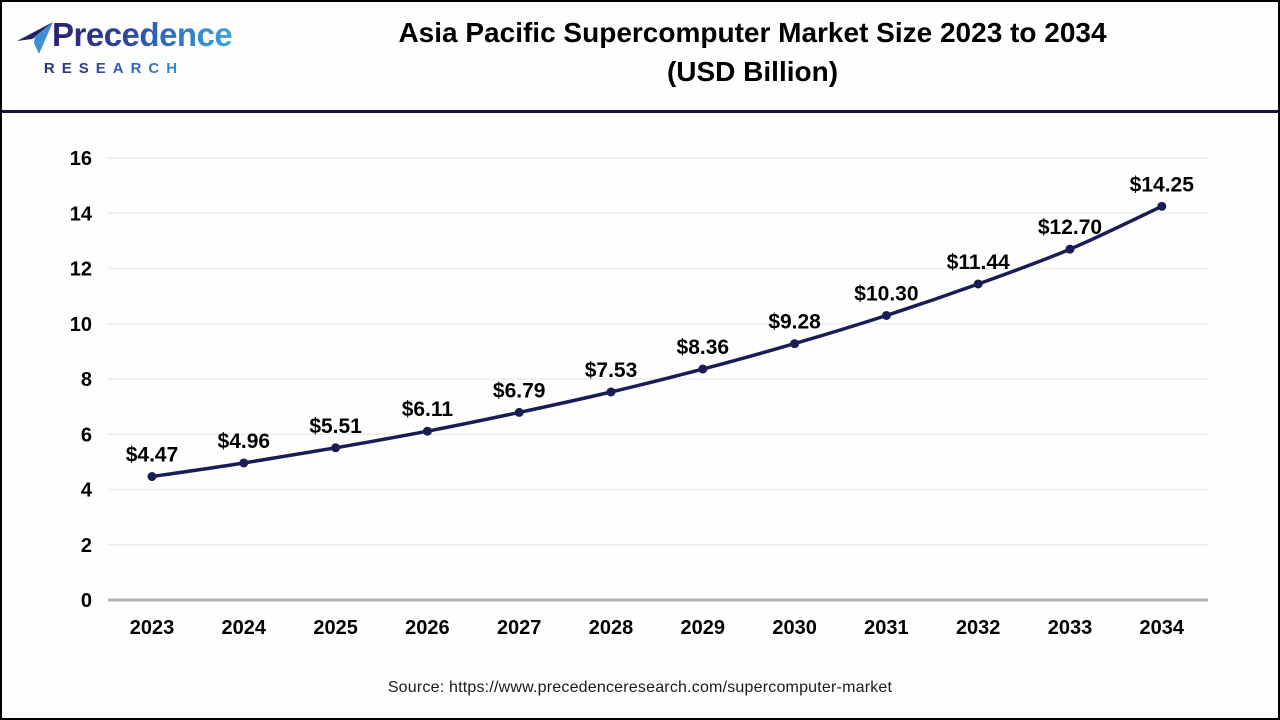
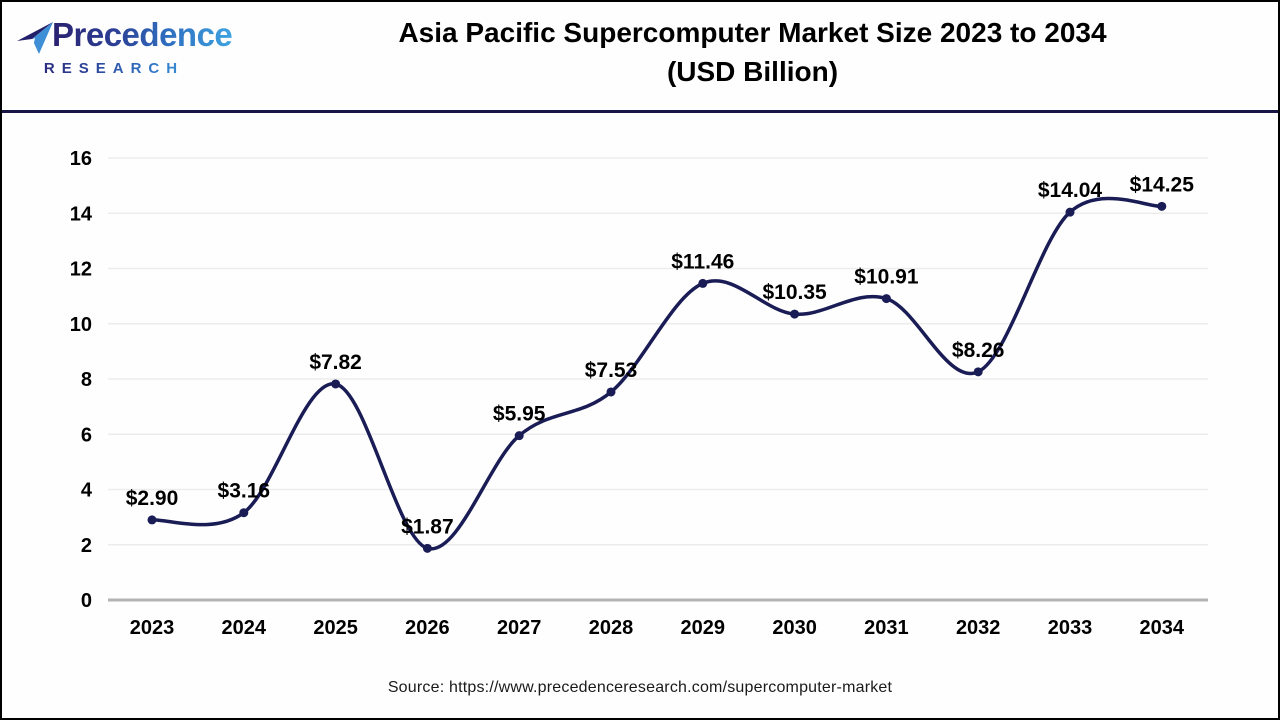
2023: $4.47 -> $2.90
2024: $4.96 -> $3.16
2025: $5.51 -> $7.82
2026: $6.11 -> $1.87
2027: $6.79 -> $5.95
2029: $8.36 -> $11.46
2030: $9.28 -> $10.35
2031: $10.30 -> $10.91
2032: $11.44 -> $8.26
2033: $12.70 -> $14.04
